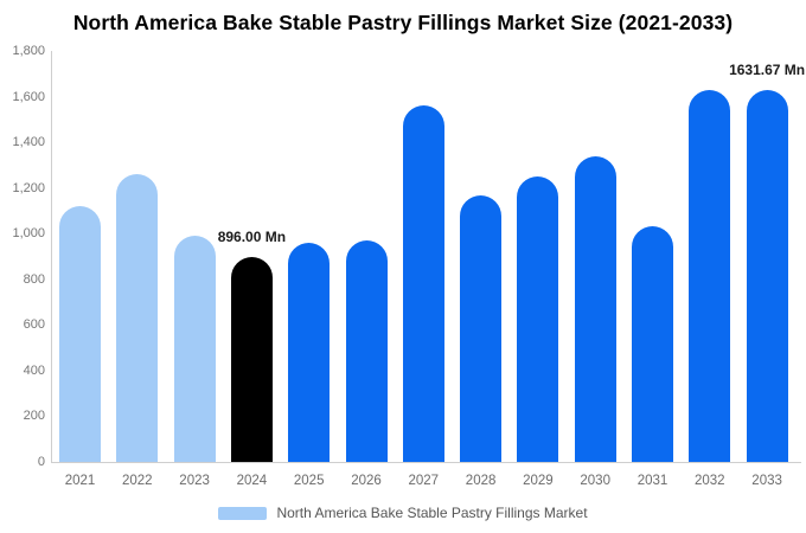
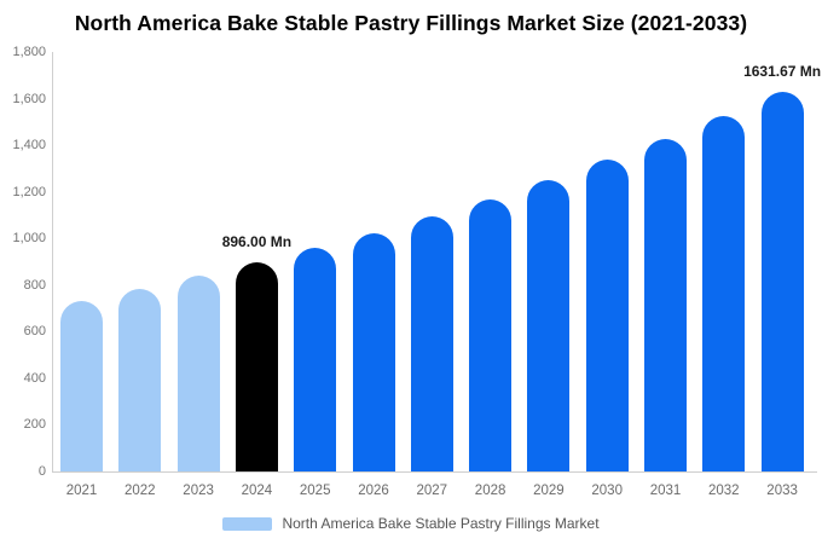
2021: 1120 -> 730
2022: 1260 -> 780
2023: 990 -> 840
2026: 970 -> 1020
2027: 1560 -> 1090
2031: 1030 -> 1430
2032: 1630 -> 1530
